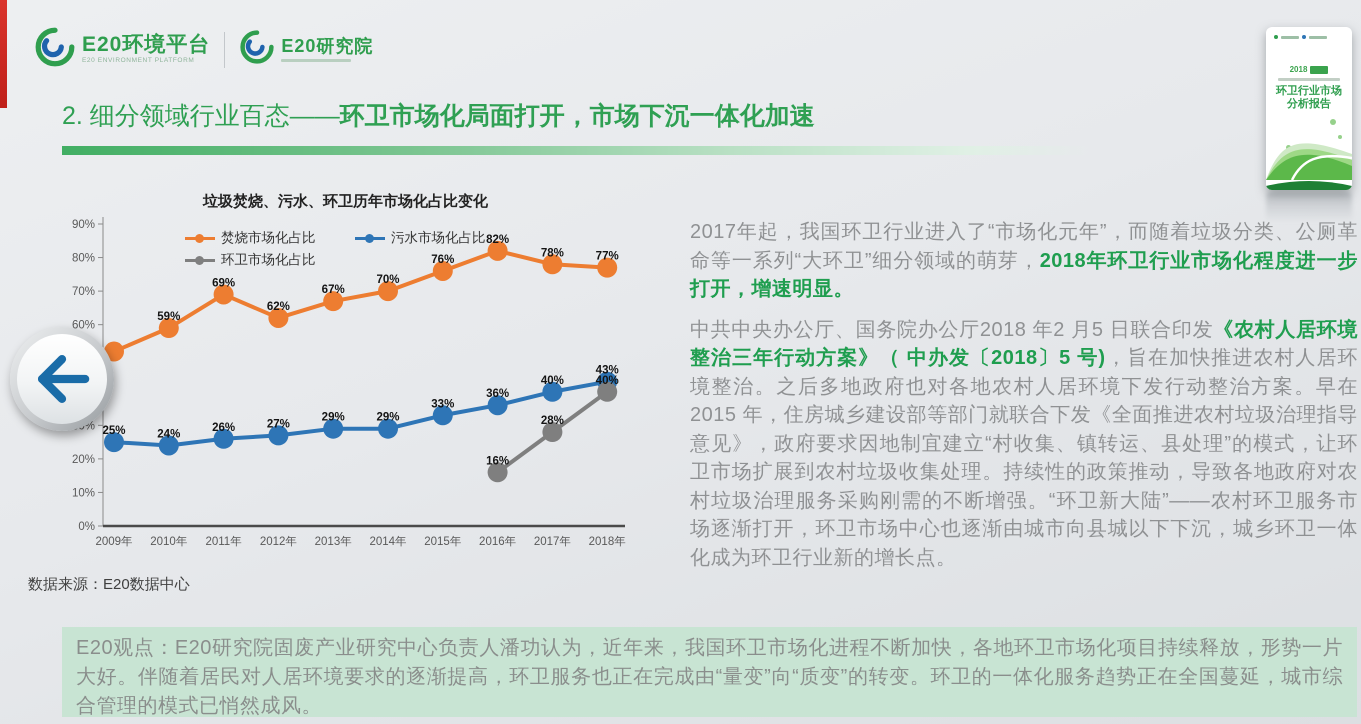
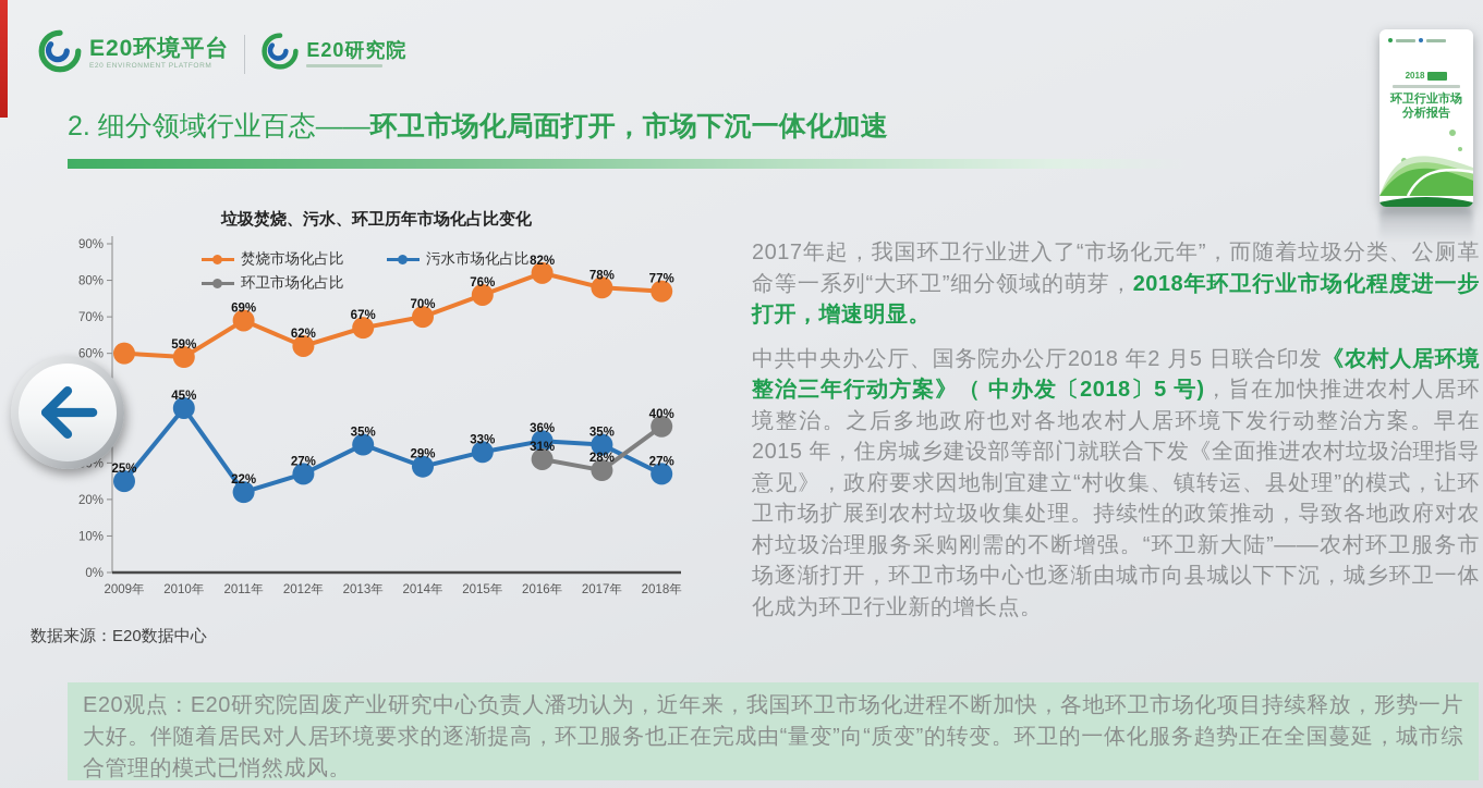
焚烧市场化占比/2009年: 52% -> 60%
污水市场化占比/2010年: 24% -> 45%
污水市场化占比/2011年: 26% -> 22%
污水市场化占比/2013年: 29% -> 35%
环卫市场化占比/2016年: 16% -> 31%
污水市场化占比/2017年: 40% -> 35%
污水市场化占比/2018年: 43% -> 27%
